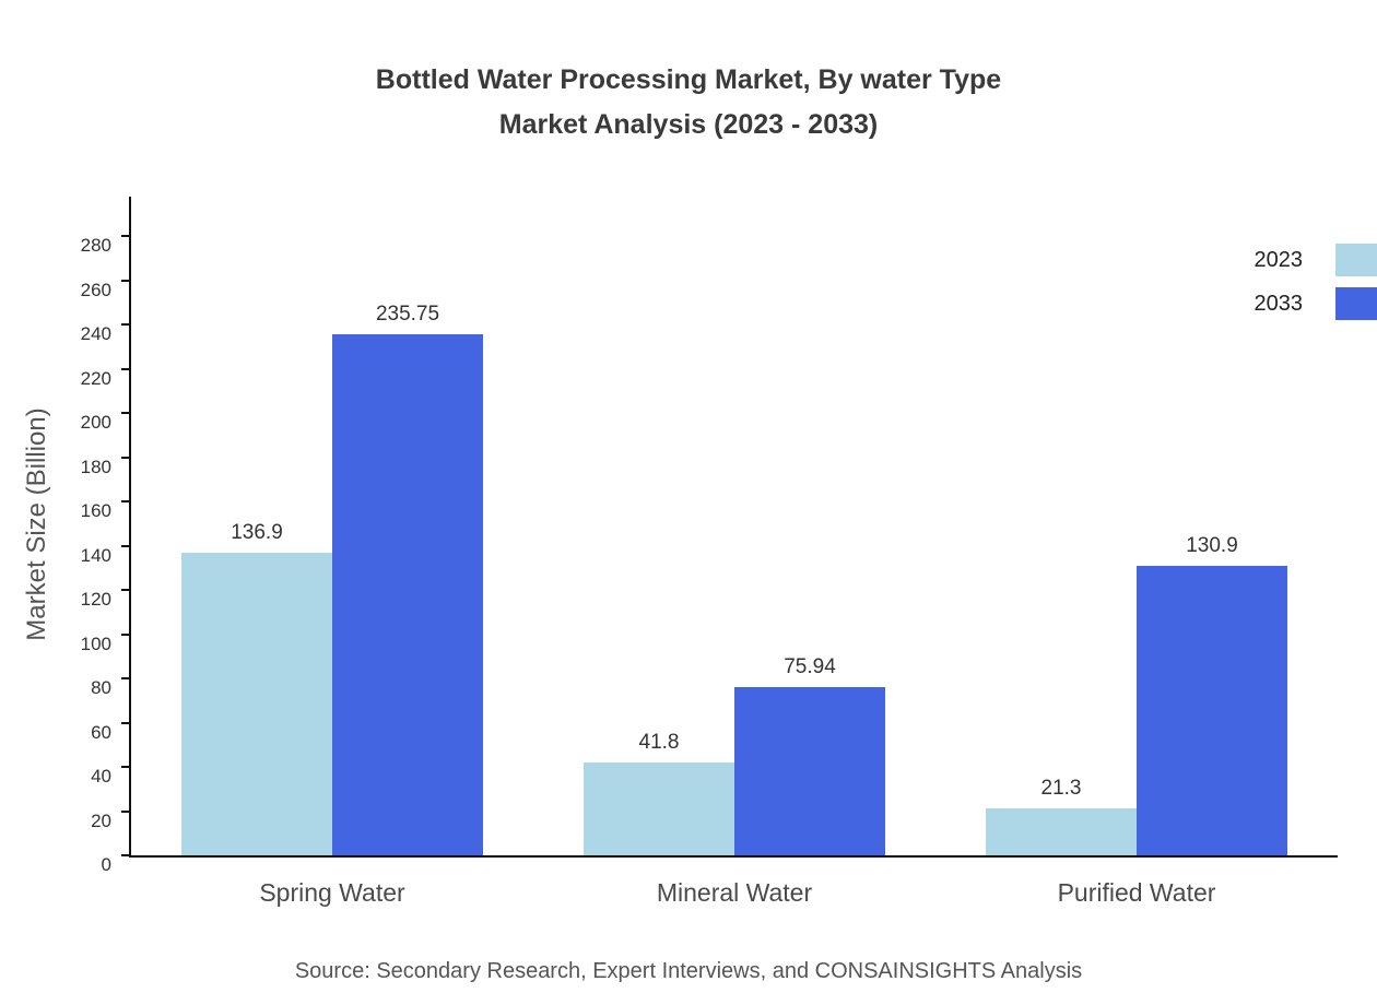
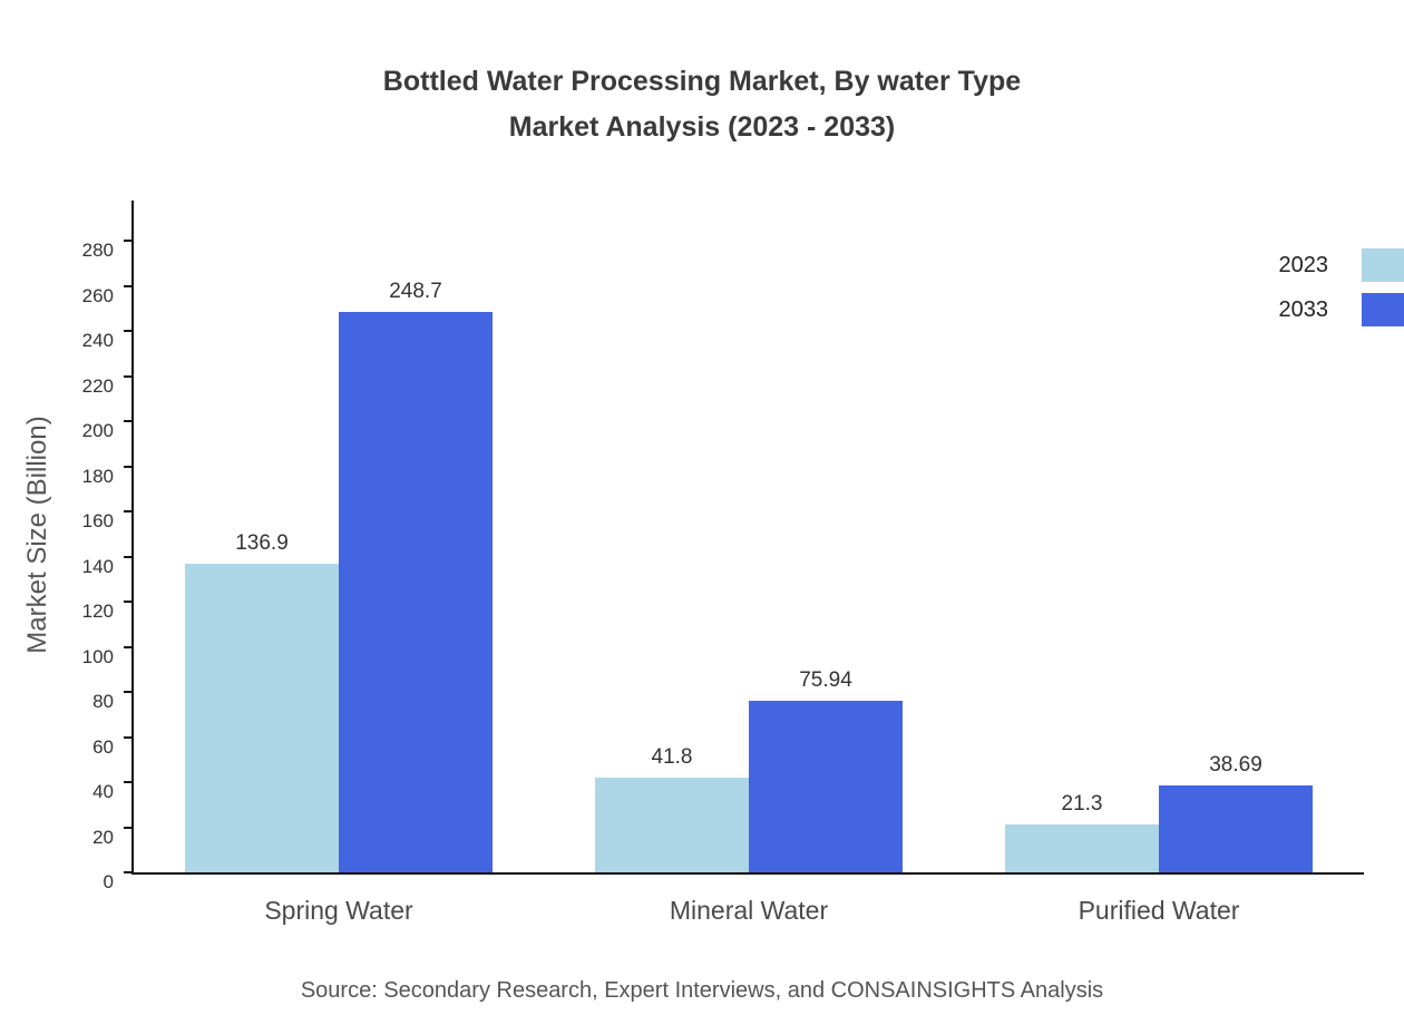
2033/Spring Water: 235.75 -> 248.7
2033/Purified Water: 130.9 -> 38.69
